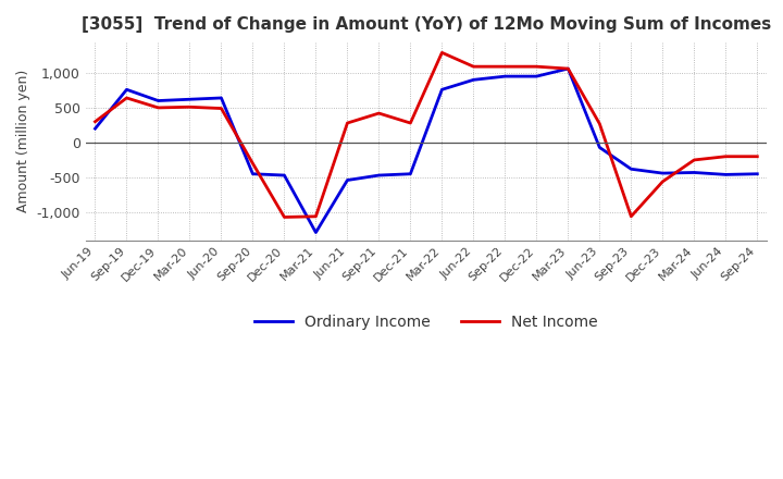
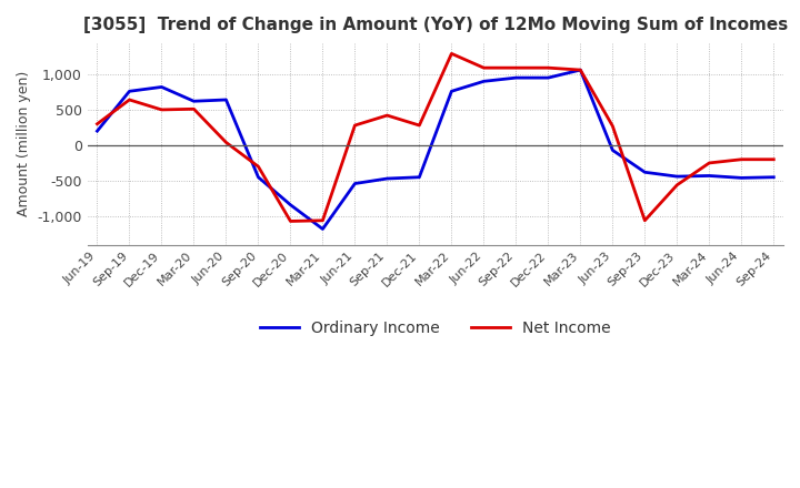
Ordinary Income/Dec-19: 600 -> 820
Net Income/Jun-20: 490 -> 40
Ordinary Income/Dec-20: -470 -> -840
Ordinary Income/Mar-21: -1,290 -> -1,180
